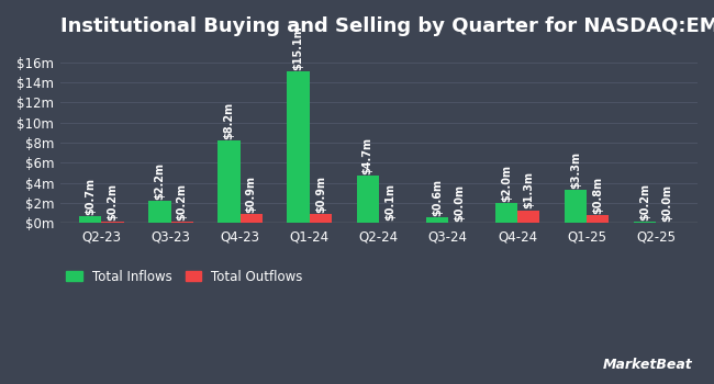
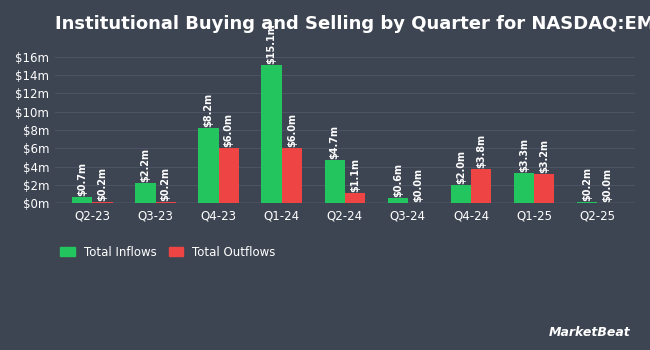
Total Outflows/Q4-23: $0.9m -> $6.0m
Total Outflows/Q1-24: $0.9m -> $6.0m
Total Outflows/Q2-24: $0.1m -> $1.1m
Total Outflows/Q4-24: $1.3m -> $3.8m
Total Outflows/Q1-25: $0.8m -> $3.2m
